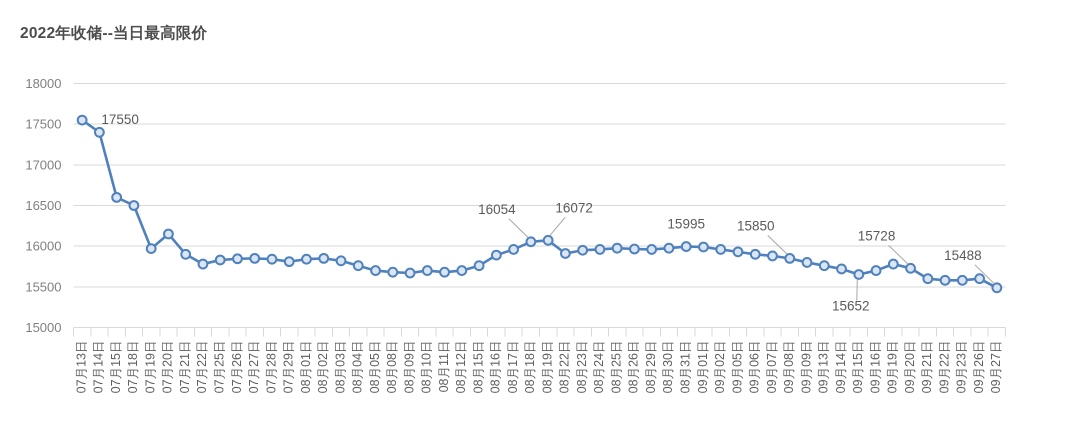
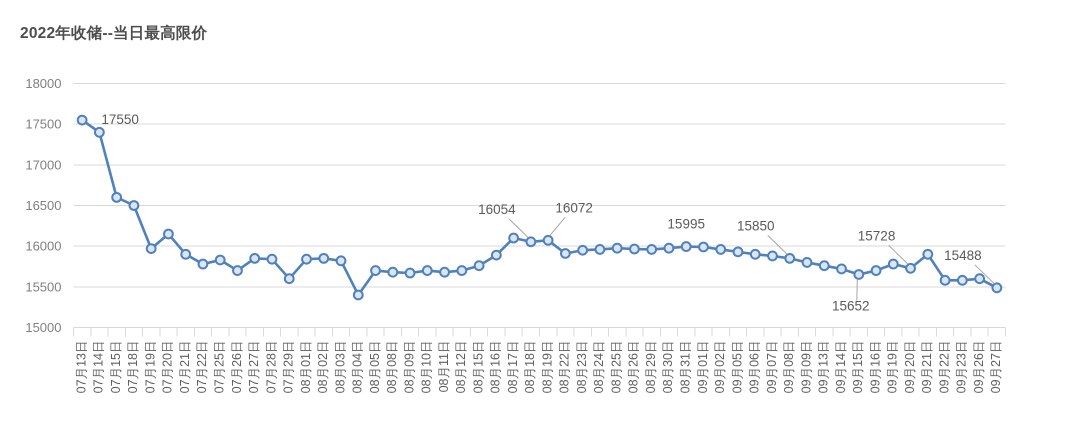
07月26日: 15800 -> 15700
07月29日: 15800 -> 15600
08月04日: 15800 -> 15400
08月17日: 16000 -> 16100
09月21日: 15600 -> 15900
